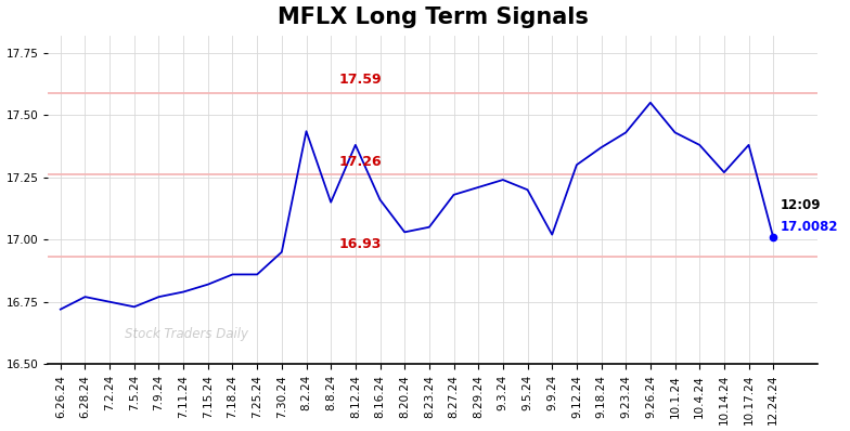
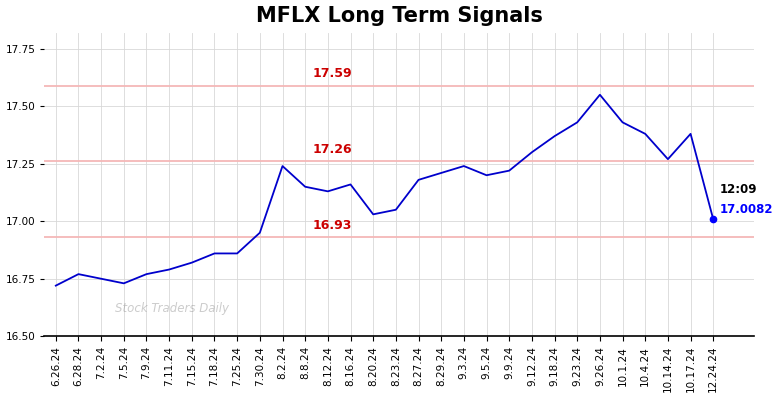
8.2.24: 17.435 -> 17.240
8.12.24: 17.380 -> 17.130
9.9.24: 17.020 -> 17.220
